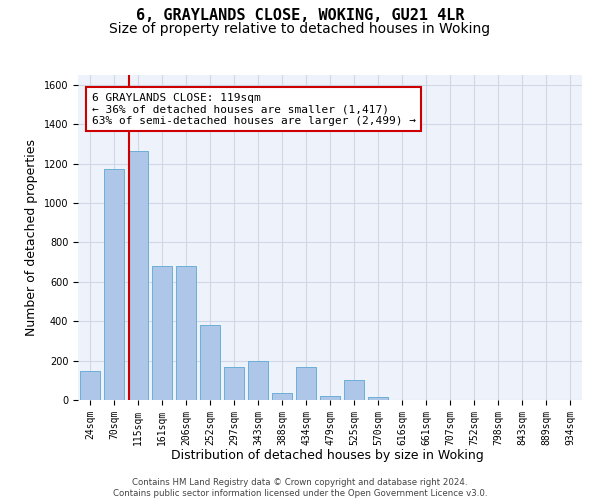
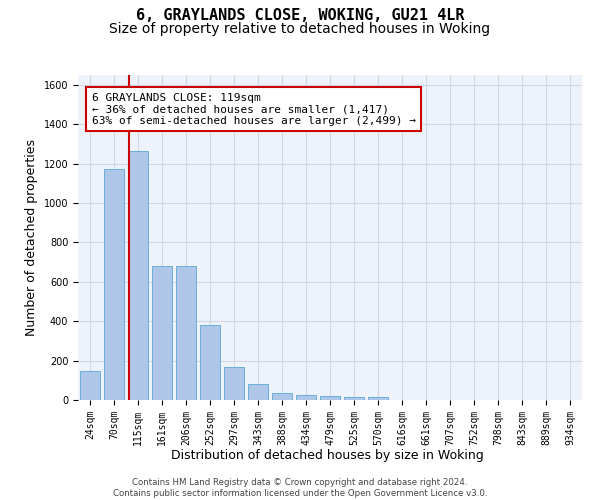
343sqm: 200 -> 80
434sqm: 170 -> 20
525sqm: 100 -> 20
